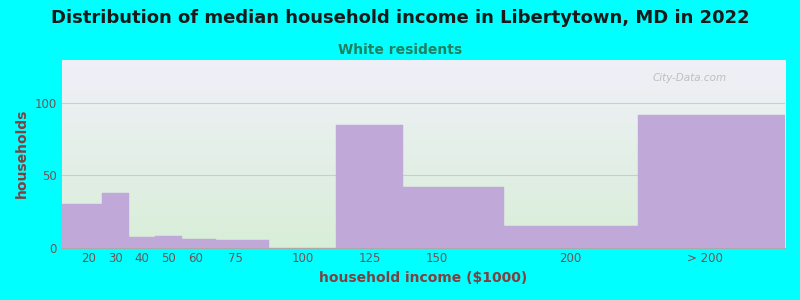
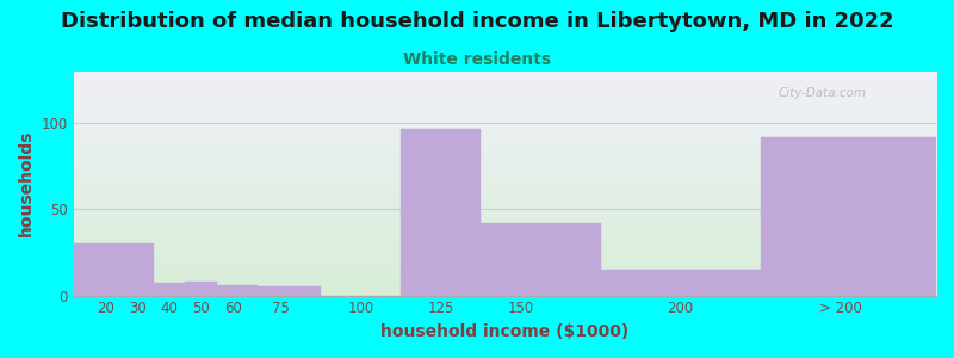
30: 38 -> 30
125: 85 -> 97
